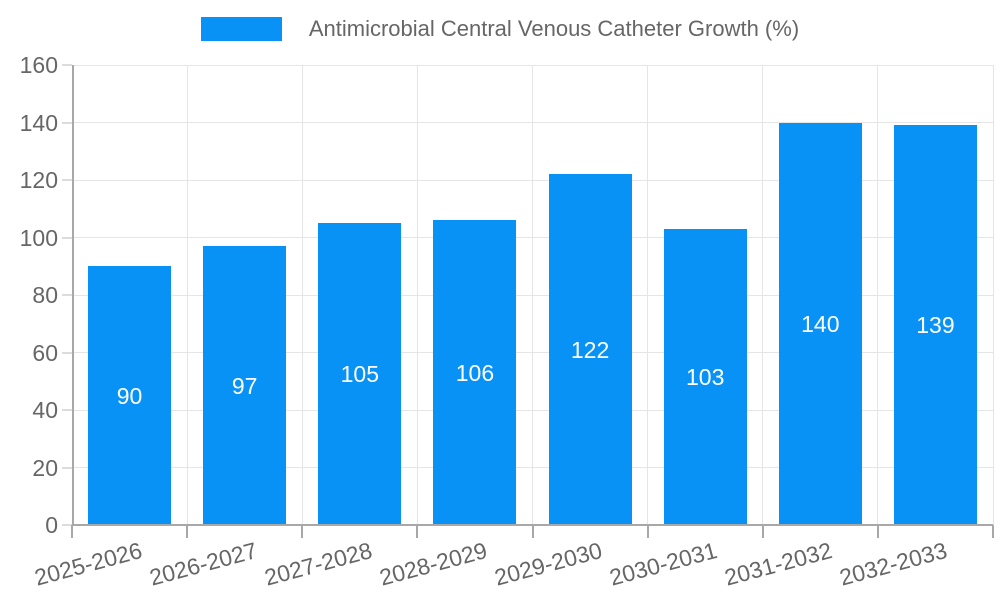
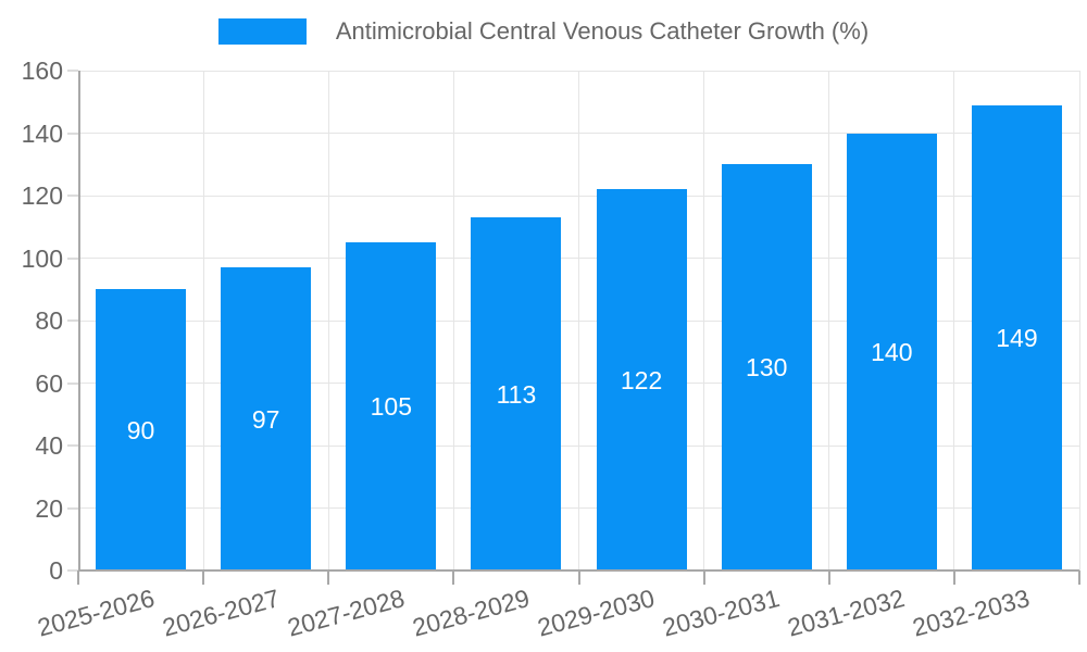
2028-2029: 106 -> 113
2030-2031: 103 -> 130
2032-2033: 139 -> 149
